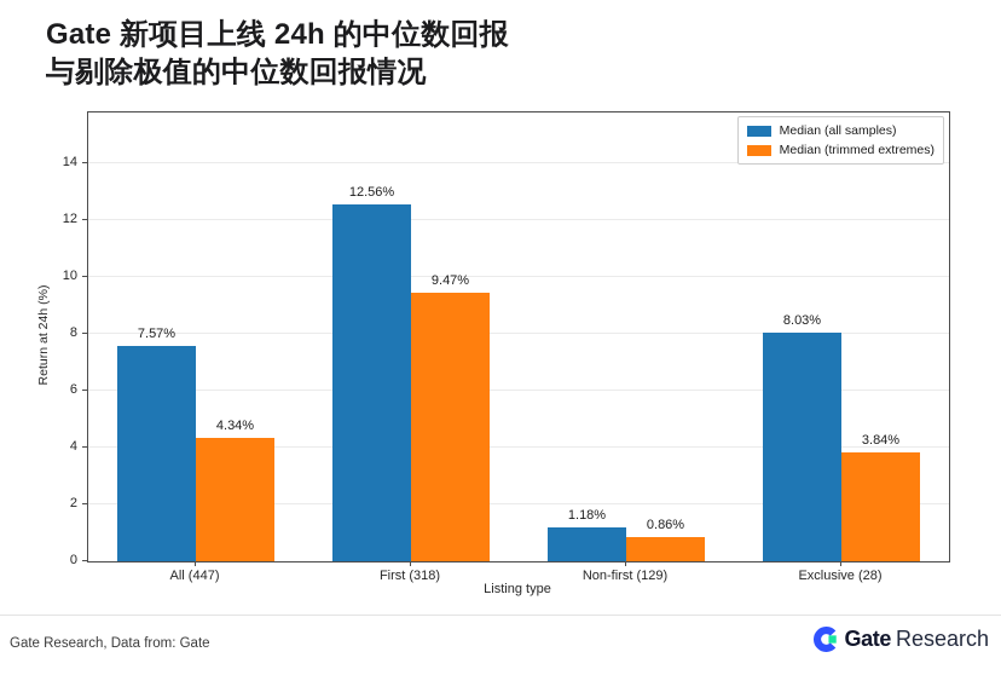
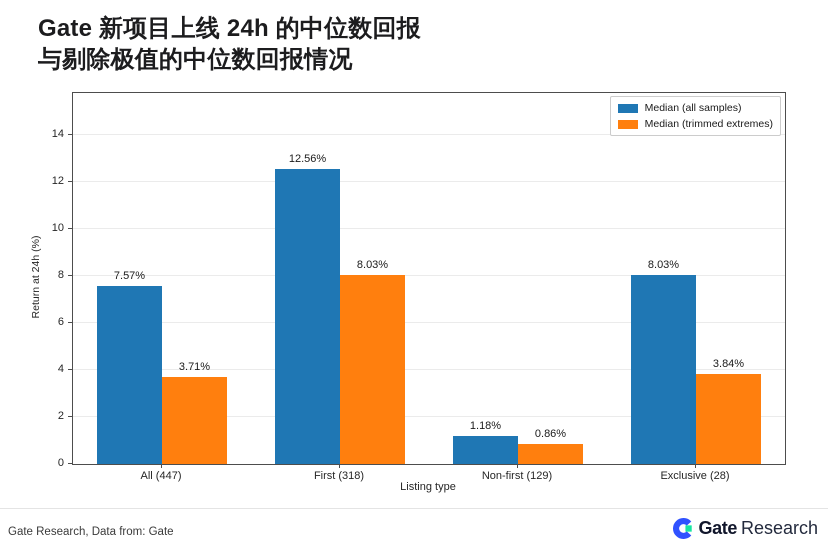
Median (trimmed extremes)/All (447): 4.34% -> 3.71%
Median (trimmed extremes)/First (318): 9.47% -> 8.03%
